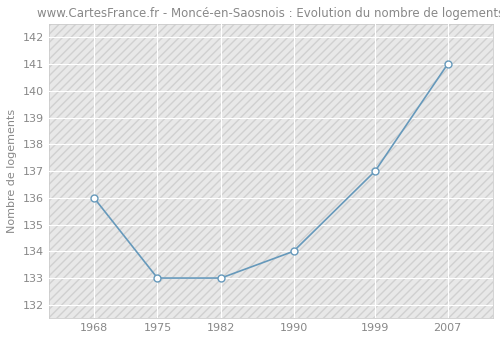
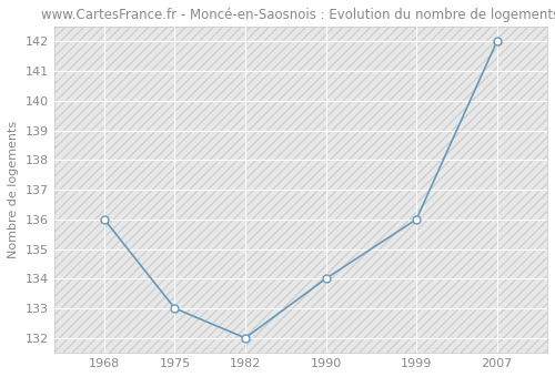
1982: 133 -> 132
1999: 137 -> 136
2007: 141 -> 142
